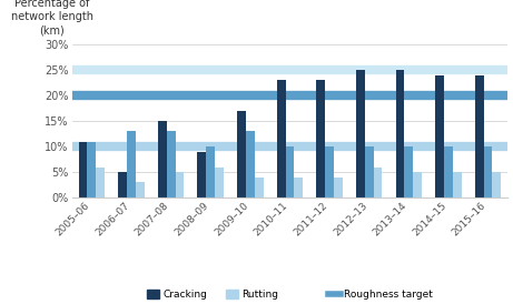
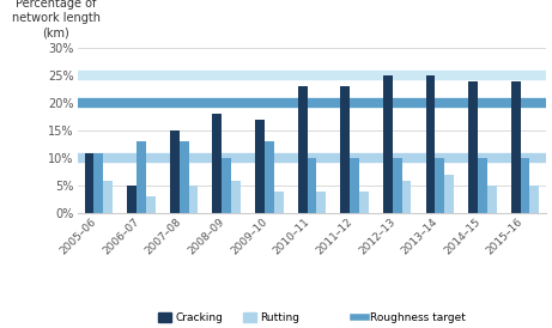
Cracking/2008–09: 9% -> 18%
Rutting/2013–14: 5% -> 7%
